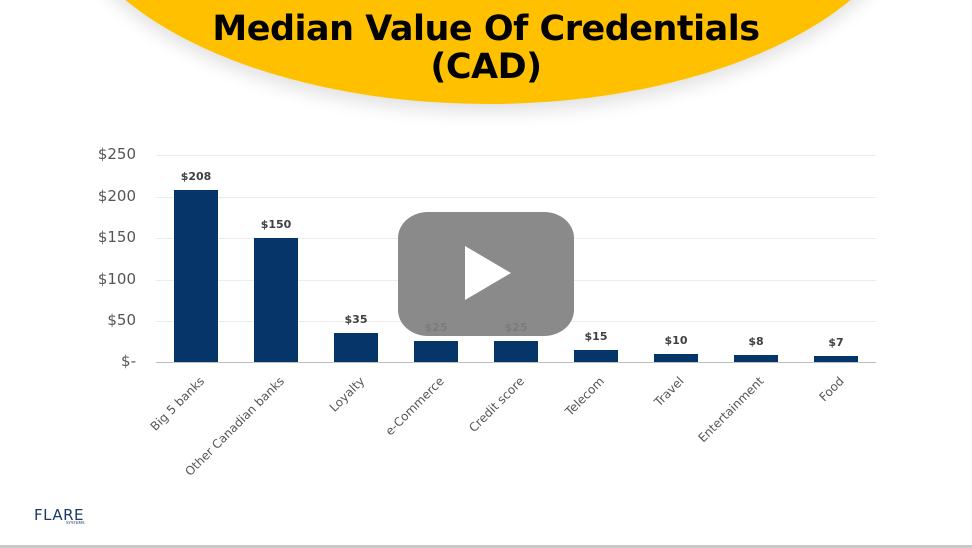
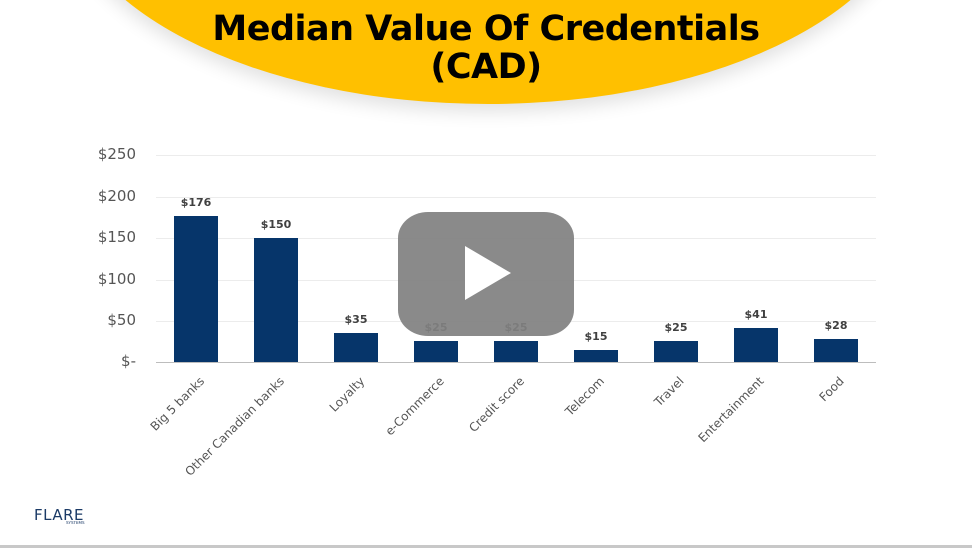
Big 5 banks: $208 -> $176
Travel: $10 -> $25
Entertainment: $8 -> $41
Food: $7 -> $28
